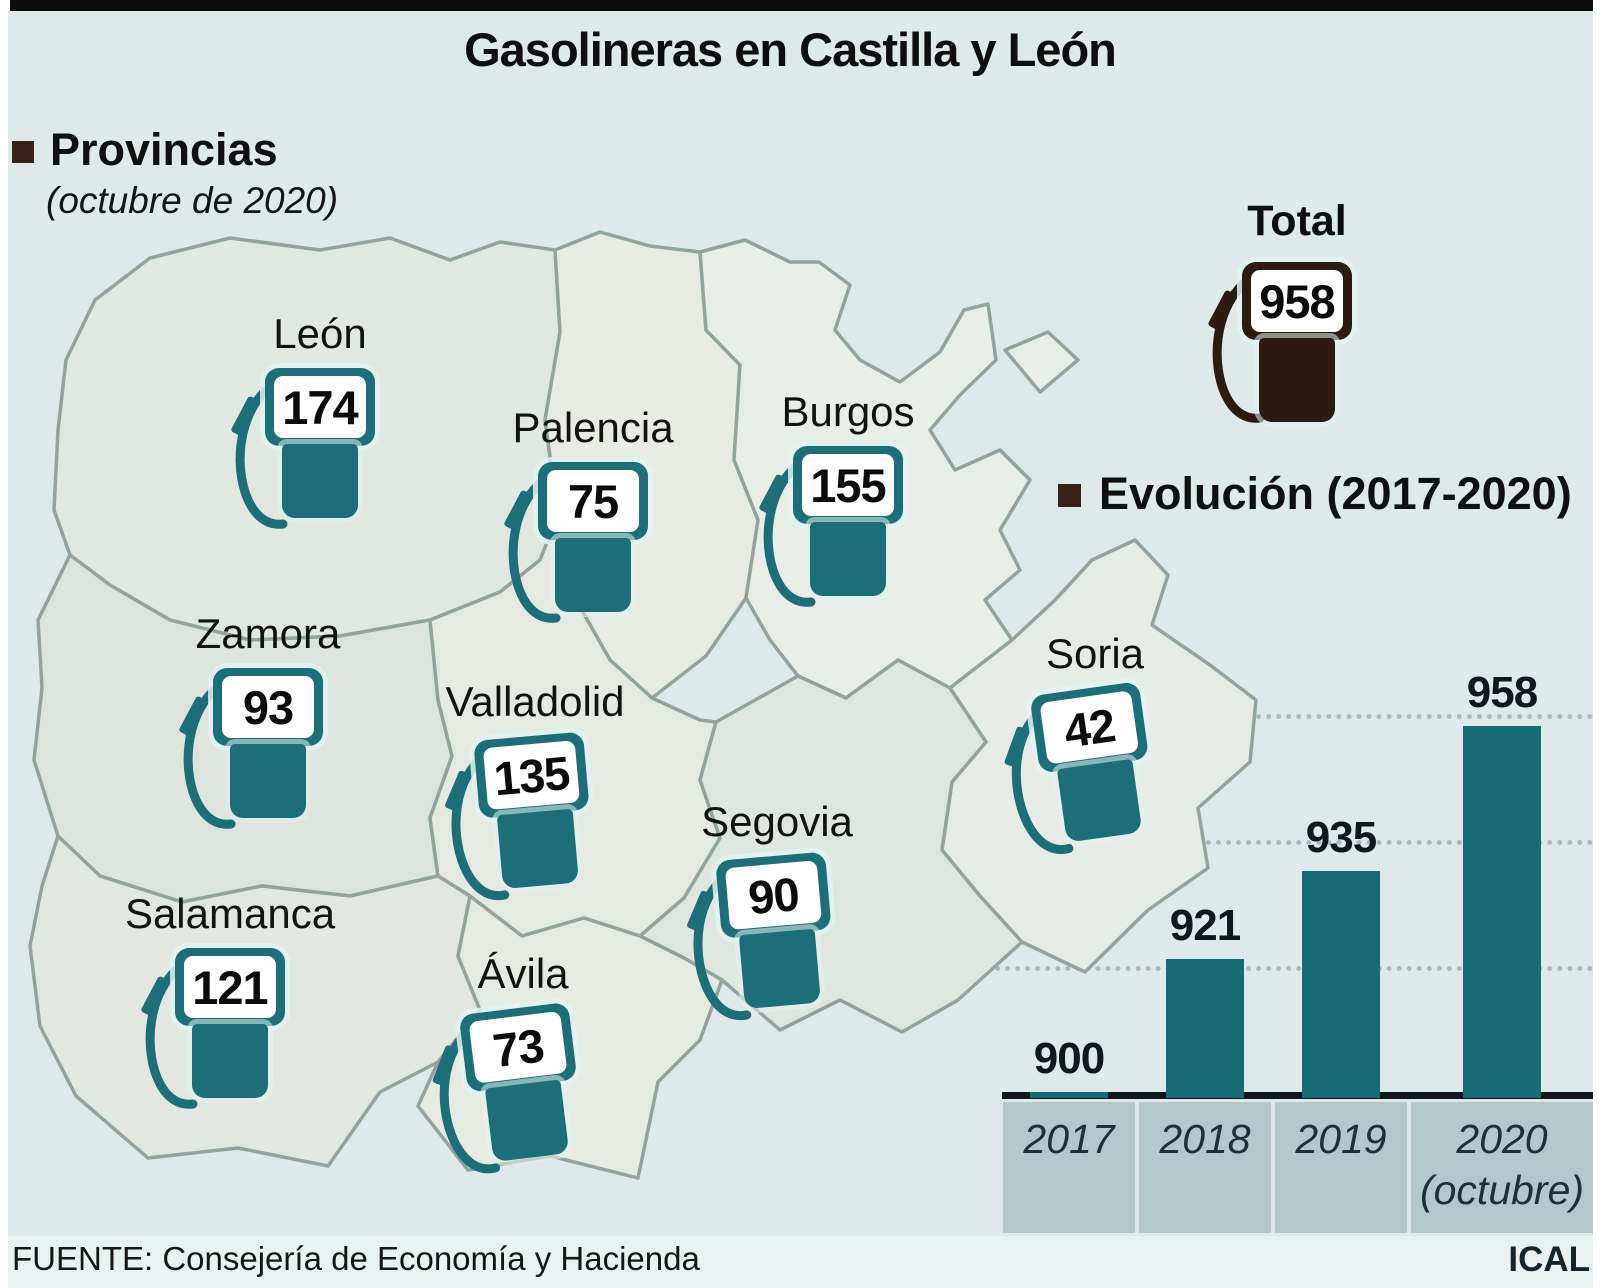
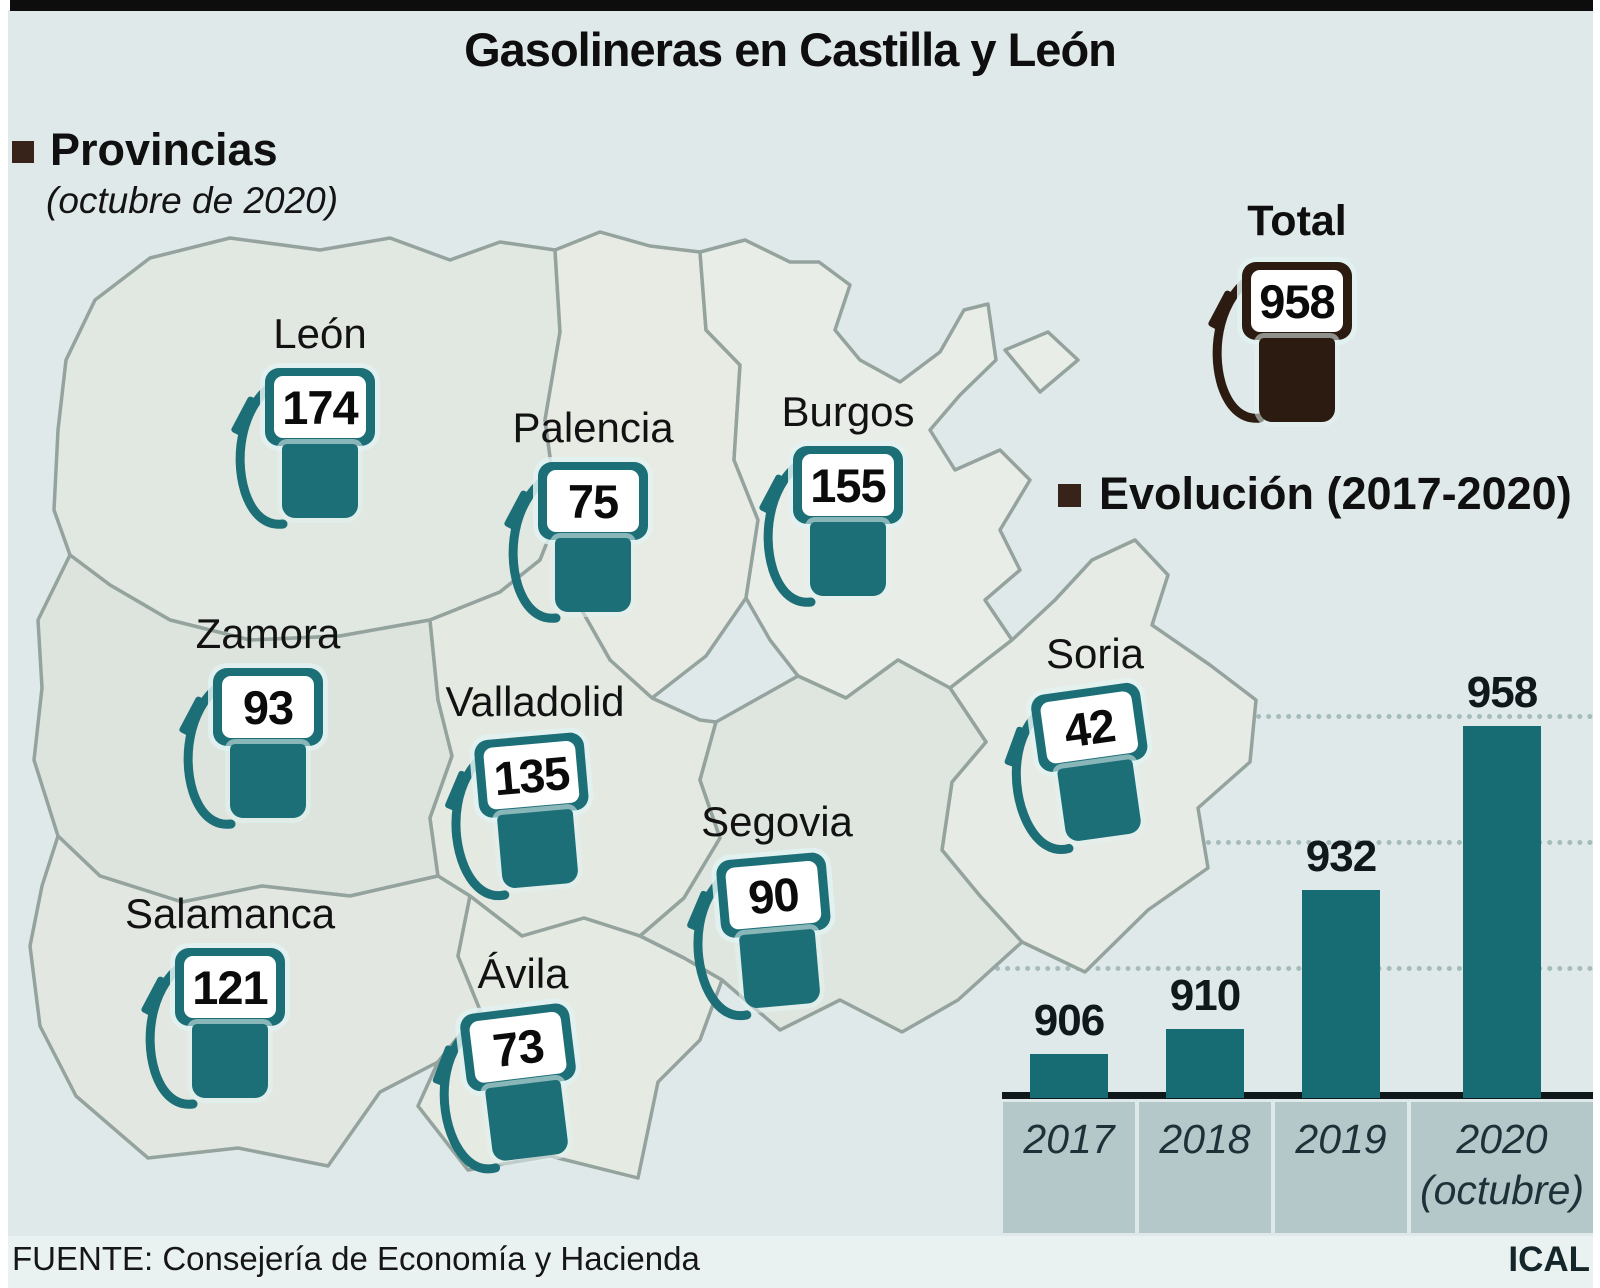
2017: 900 -> 906
2018: 921 -> 910
2019: 935 -> 932
